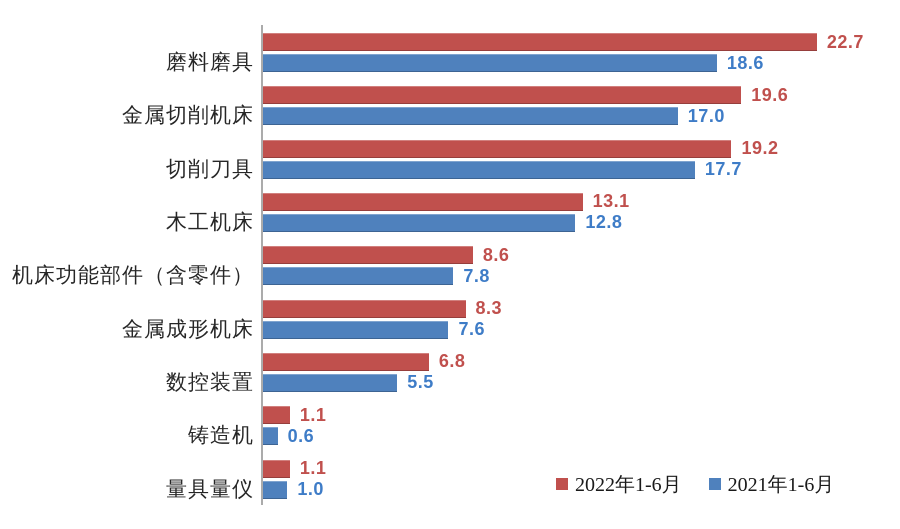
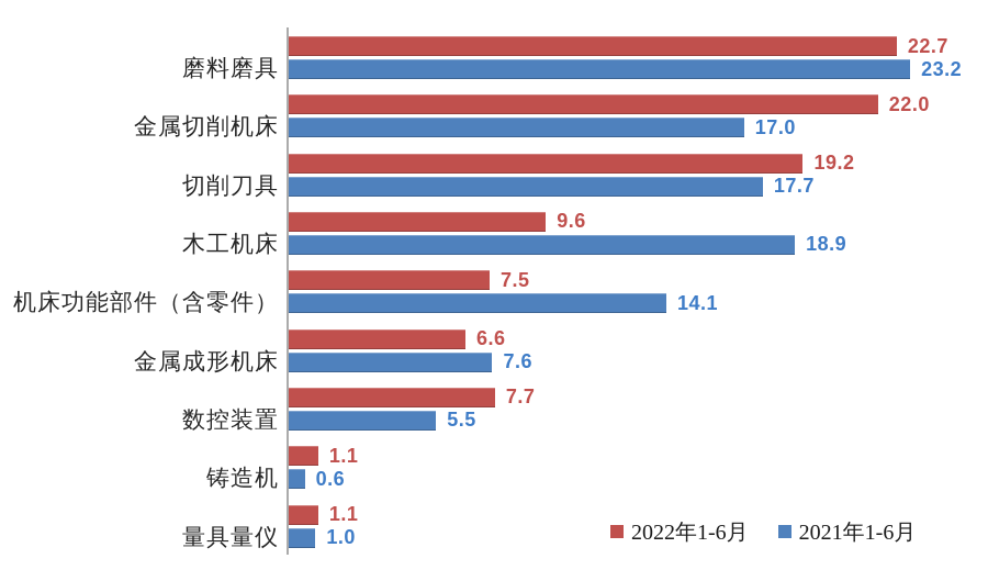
2021年1-6月/磨料磨具: 18.6 -> 23.2
2022年1-6月/金属切削机床: 19.6 -> 22.0
2022年1-6月/木工机床: 13.1 -> 9.6
2021年1-6月/木工机床: 12.8 -> 18.9
2022年1-6月/机床功能部件（含零件）: 8.6 -> 7.5
2021年1-6月/机床功能部件（含零件）: 7.8 -> 14.1
2022年1-6月/金属成形机床: 8.3 -> 6.6
2022年1-6月/数控装置: 6.8 -> 7.7
